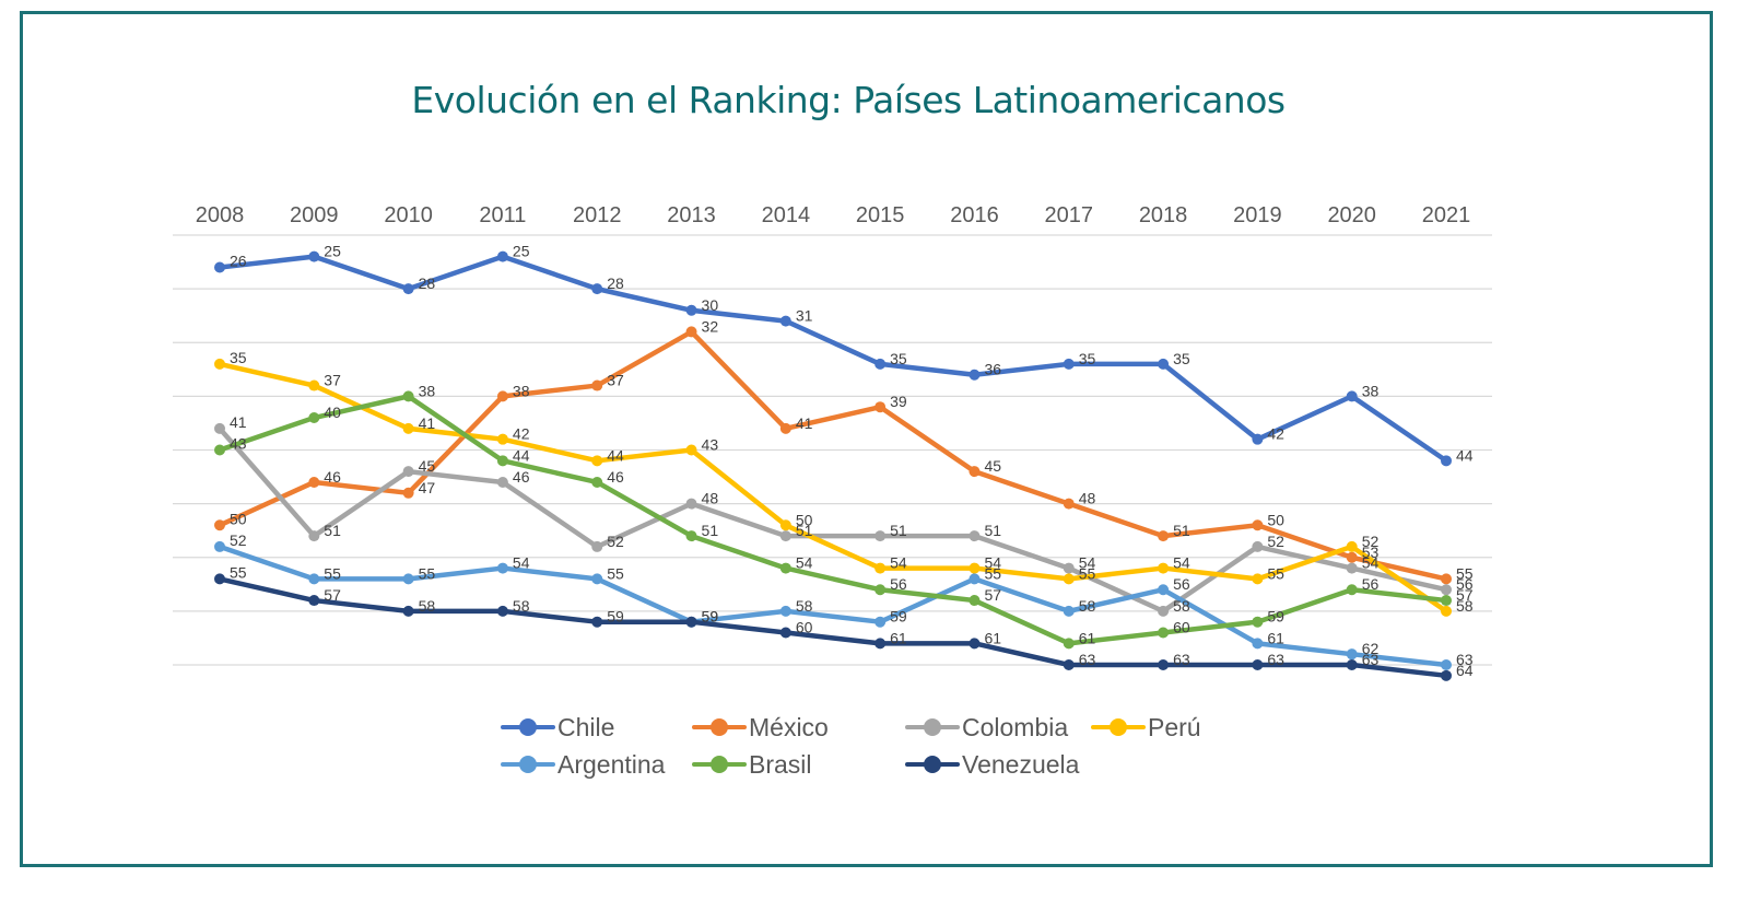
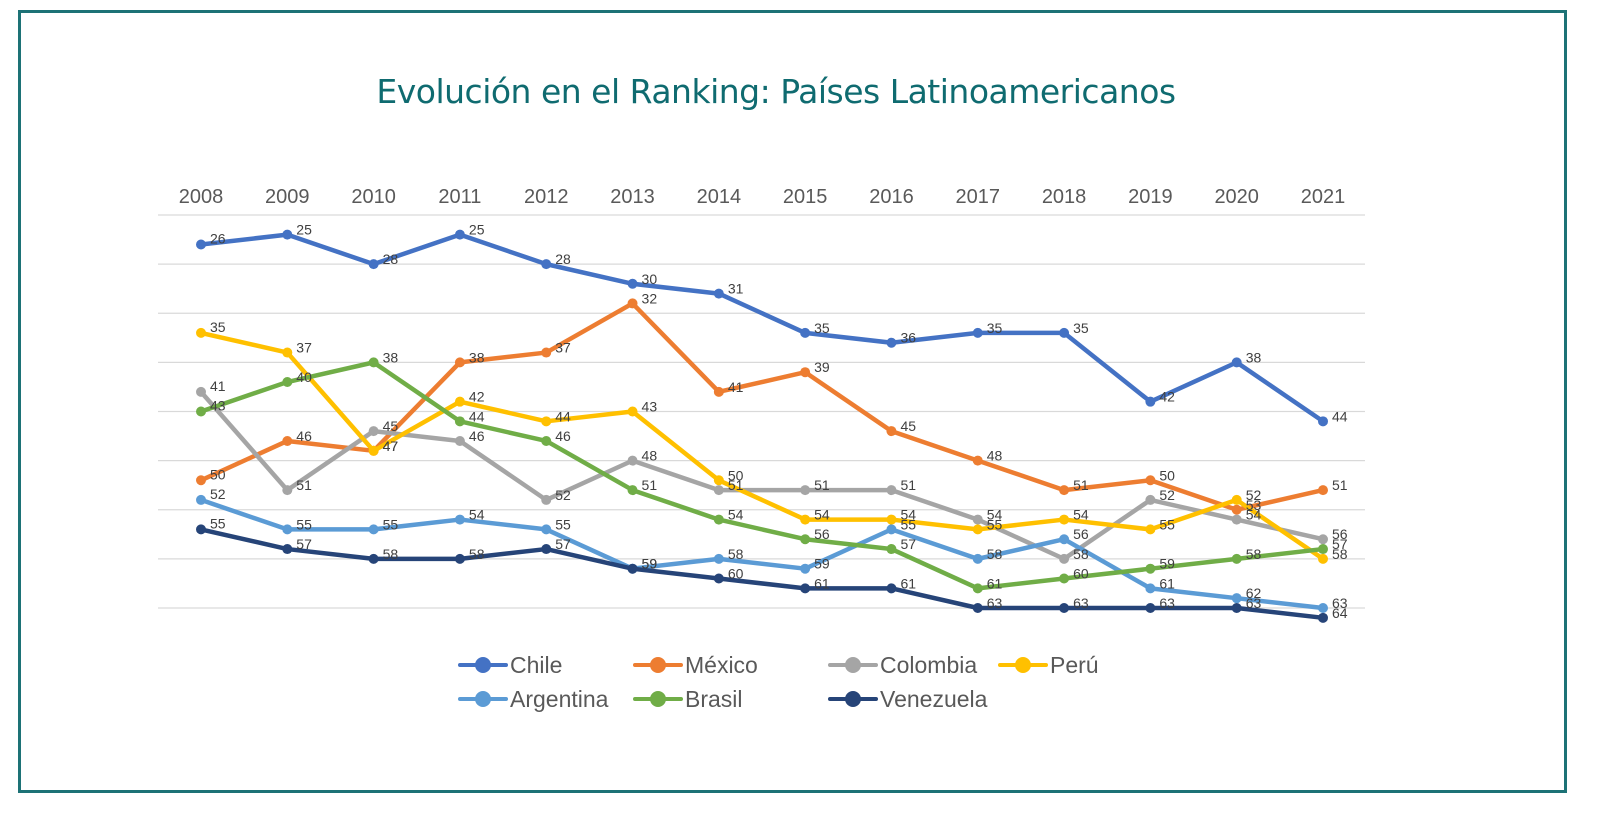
Perú/2010: 41 -> 47
Venezuela/2012: 59 -> 57
Brasil/2020: 56 -> 58
México/2021: 55 -> 51
